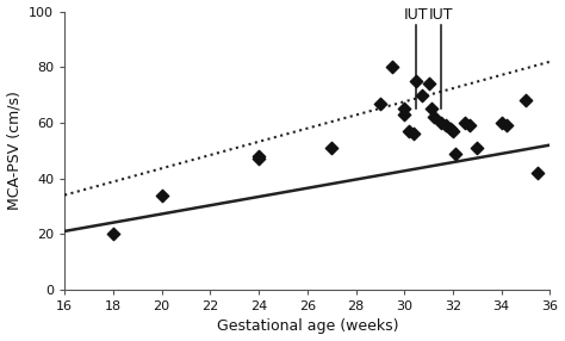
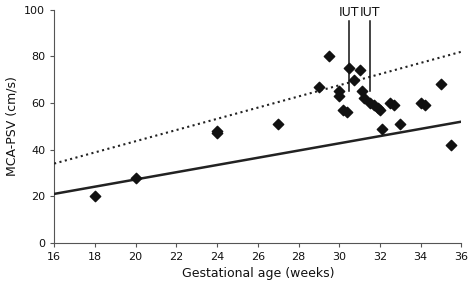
20: 34 -> 28
